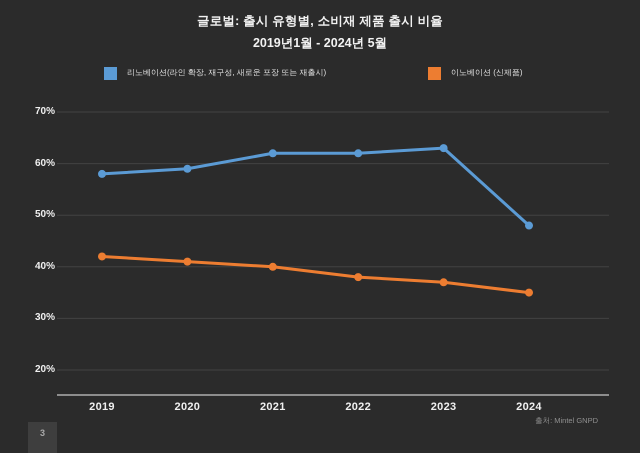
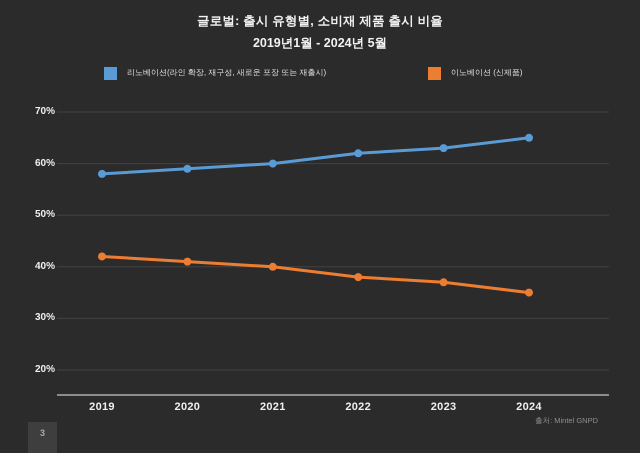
리노베이션(라인 확장, 재구성, 새로운 포장 또는 재출시)/2021: 62% -> 60%
리노베이션(라인 확장, 재구성, 새로운 포장 또는 재출시)/2024: 48% -> 65%
